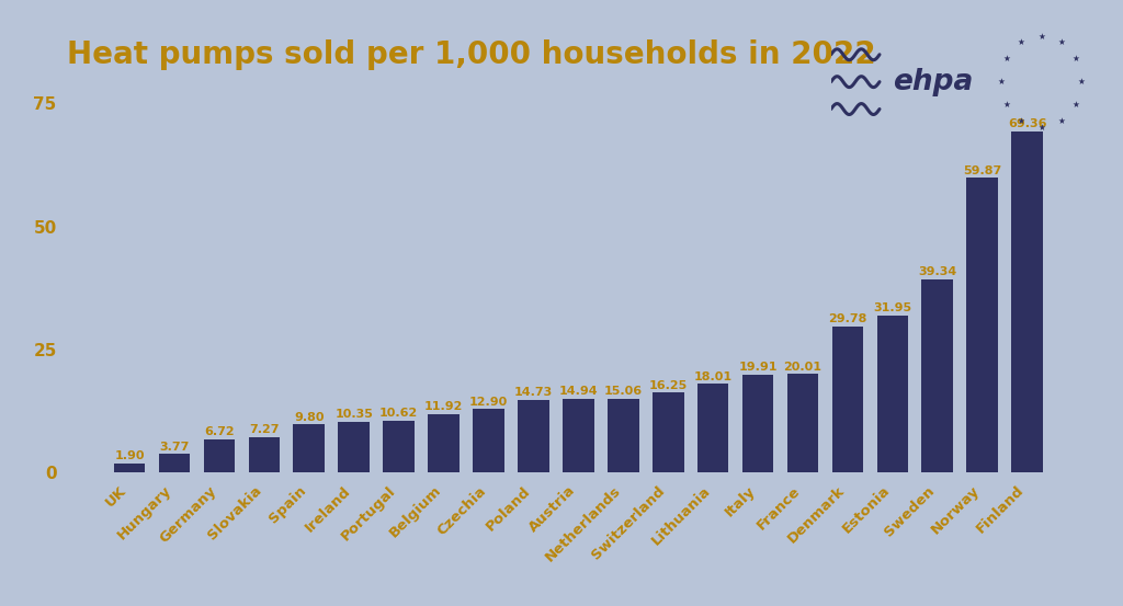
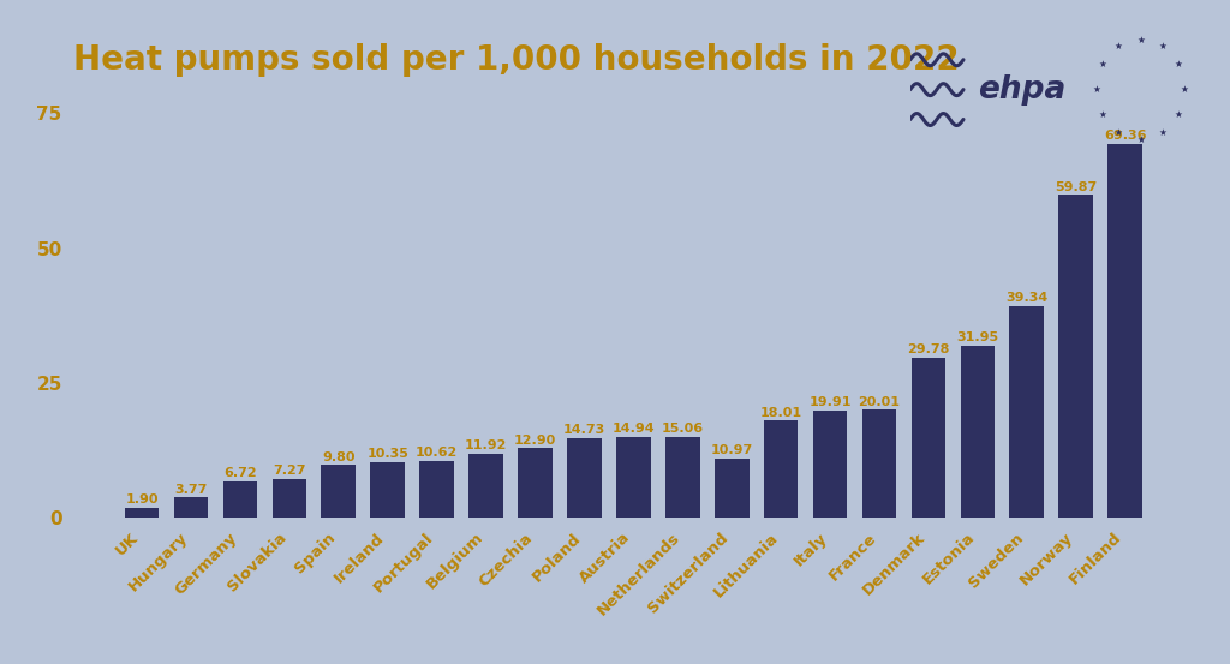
Heat pumps sold per 1,000 households in 2022/Switzerland: 16.25 -> 10.97
